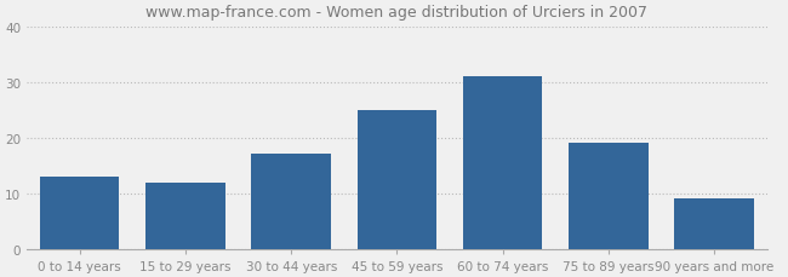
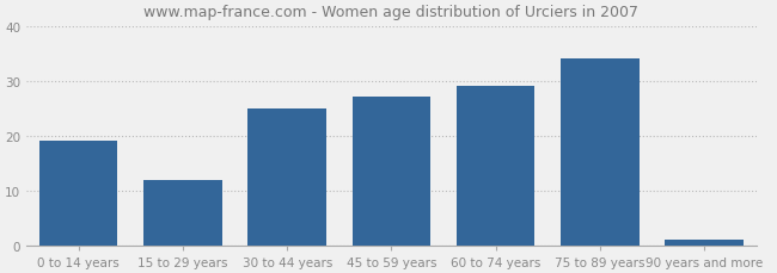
0 to 14 years: 13 -> 19
30 to 44 years: 17 -> 25
45 to 59 years: 25 -> 27
60 to 74 years: 31 -> 29
75 to 89 years: 19 -> 34
90 years and more: 9 -> 1
